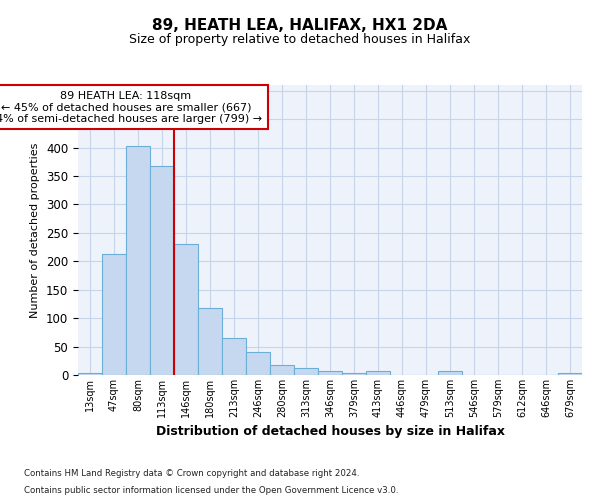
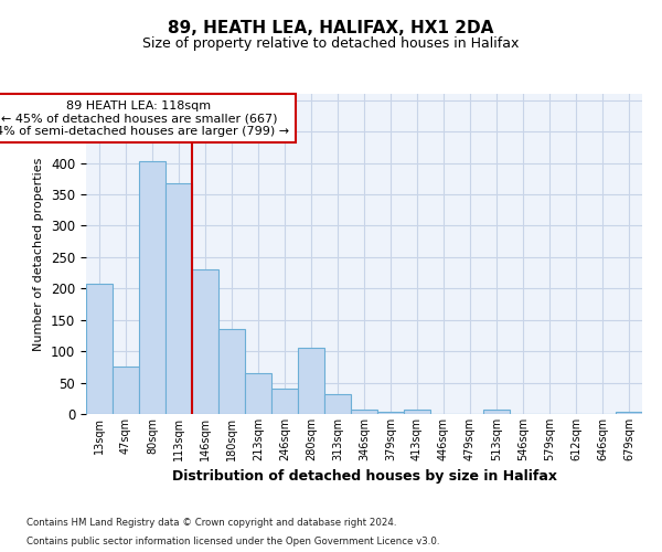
13sqm: 4 -> 208
47sqm: 212 -> 76
180sqm: 118 -> 136
280sqm: 18 -> 106
313sqm: 13 -> 32
